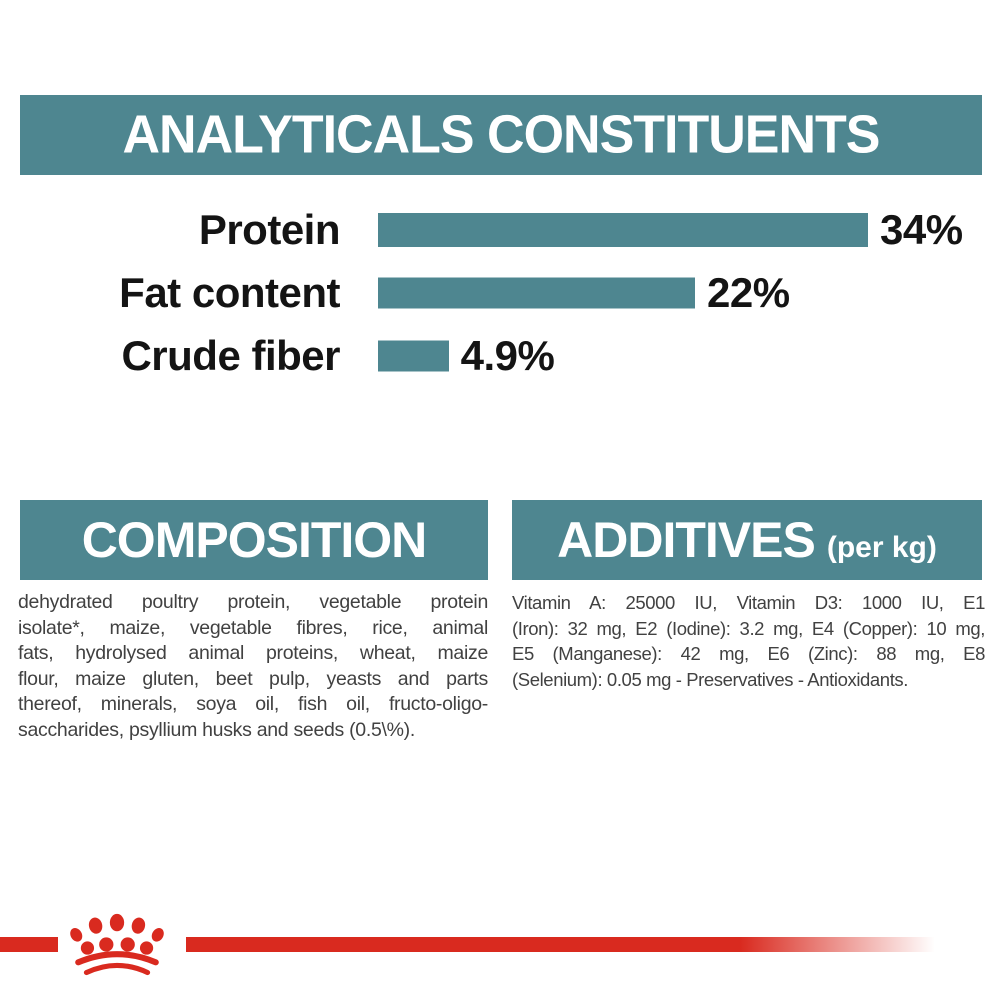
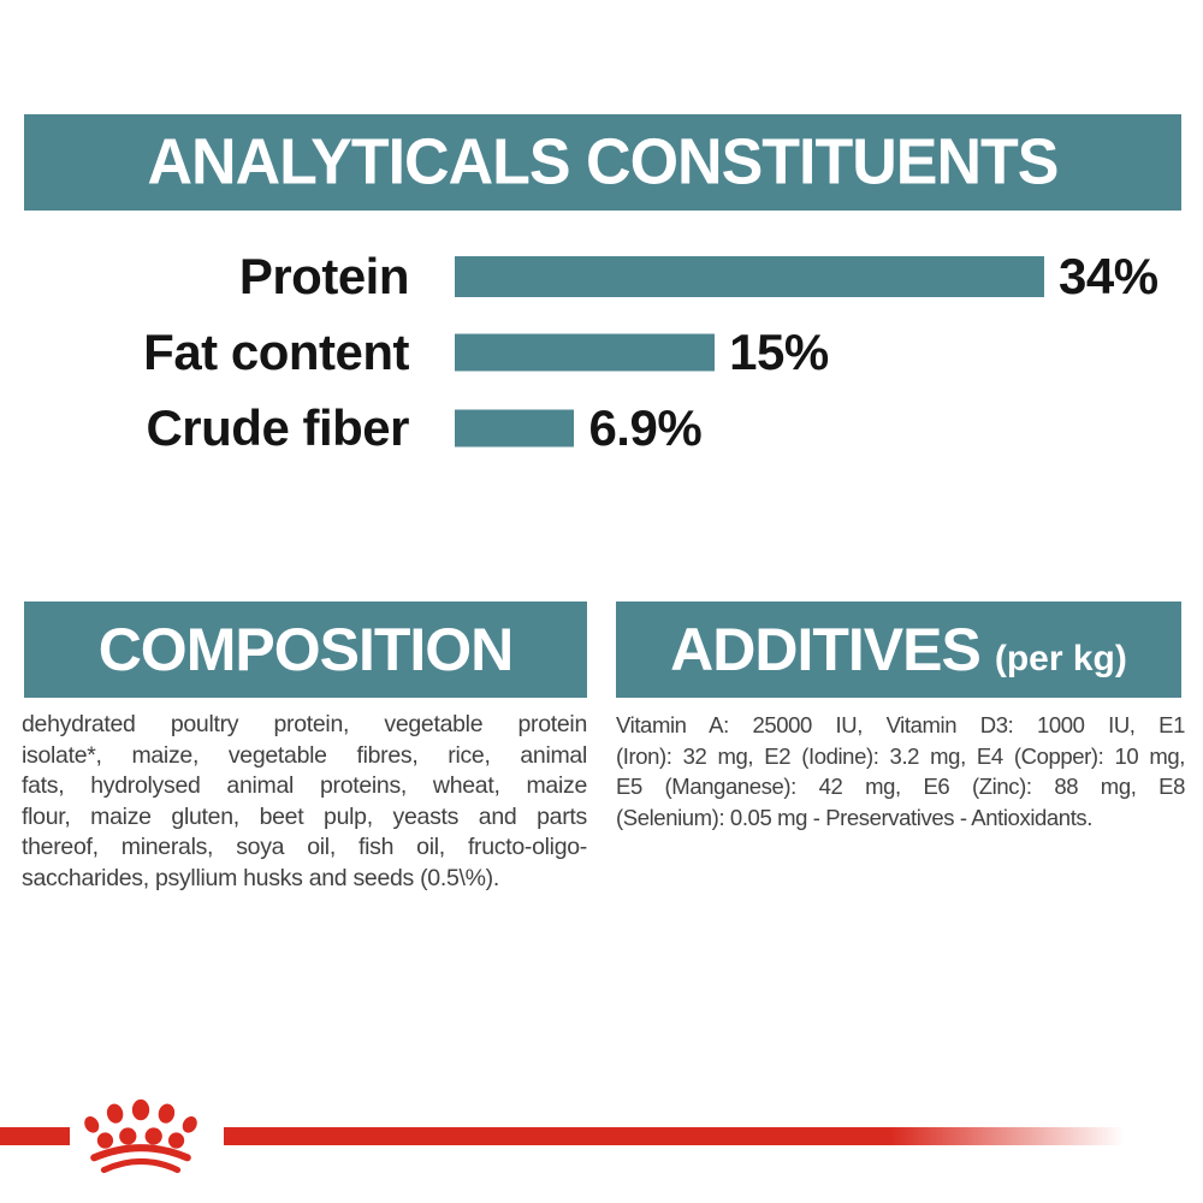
Fat content: 22% -> 15%
Crude fiber: 4.9% -> 6.9%
